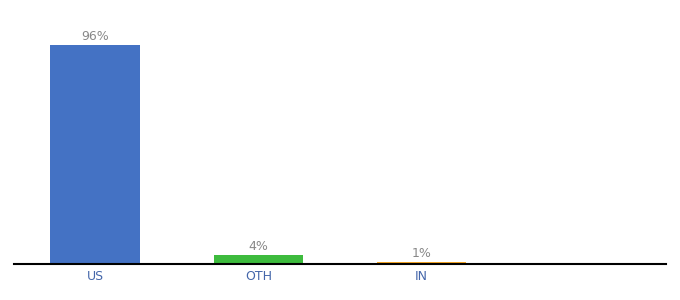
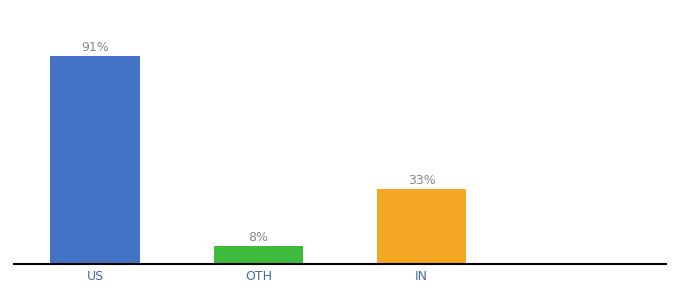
US: 96% -> 91%
OTH: 4% -> 8%
IN: 1% -> 33%
